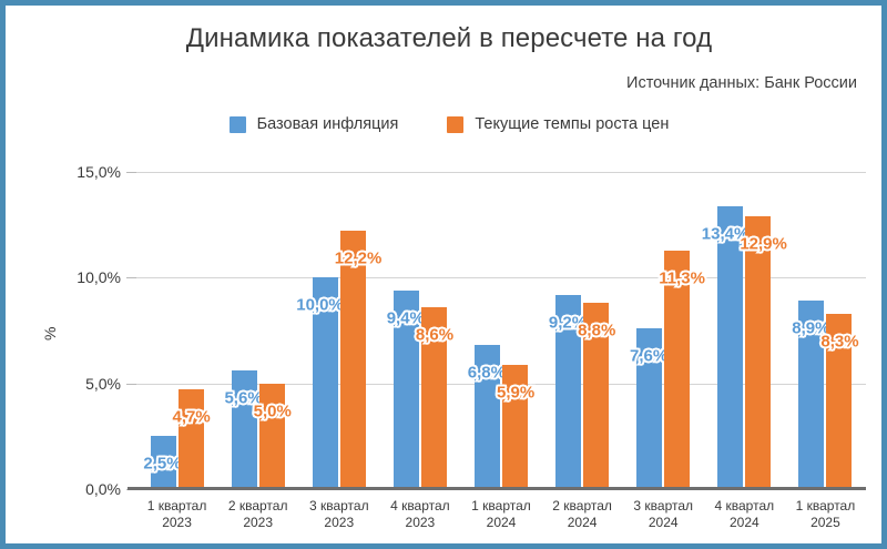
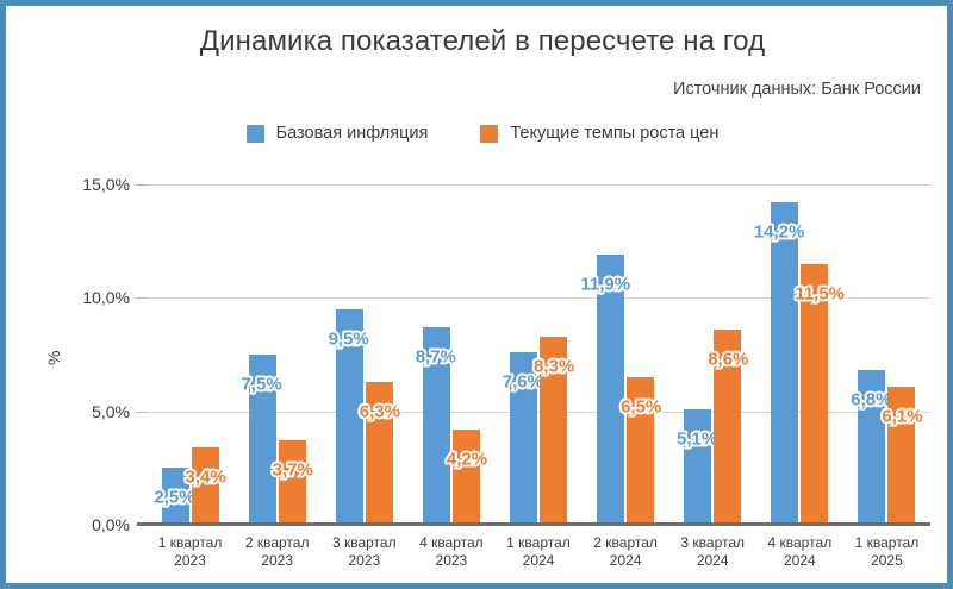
Текущие темпы роста цен/1 квартал 2023: 4,7% -> 3,4%
Базовая инфляция/2 квартал 2023: 5,6% -> 7,5%
Текущие темпы роста цен/2 квартал 2023: 5,0% -> 3,7%
Базовая инфляция/3 квартал 2023: 10,0% -> 9,5%
Текущие темпы роста цен/3 квартал 2023: 12,2% -> 6,3%
Базовая инфляция/4 квартал 2023: 9,4% -> 8,7%
Текущие темпы роста цен/4 квартал 2023: 8,6% -> 4,2%
Базовая инфляция/1 квартал 2024: 6,8% -> 7,6%
Текущие темпы роста цен/1 квартал 2024: 5,9% -> 8,3%
Базовая инфляция/2 квартал 2024: 9,2% -> 11,9%
Текущие темпы роста цен/2 квартал 2024: 8,8% -> 6,5%
Базовая инфляция/3 квартал 2024: 7,6% -> 5,1%
Текущие темпы роста цен/3 квартал 2024: 11,3% -> 8,6%
Базовая инфляция/4 квартал 2024: 13,4% -> 14,2%
Текущие темпы роста цен/4 квартал 2024: 12,9% -> 11,5%
Базовая инфляция/1 квартал 2025: 8,9% -> 6,8%
Текущие темпы роста цен/1 квартал 2025: 8,3% -> 6,1%
